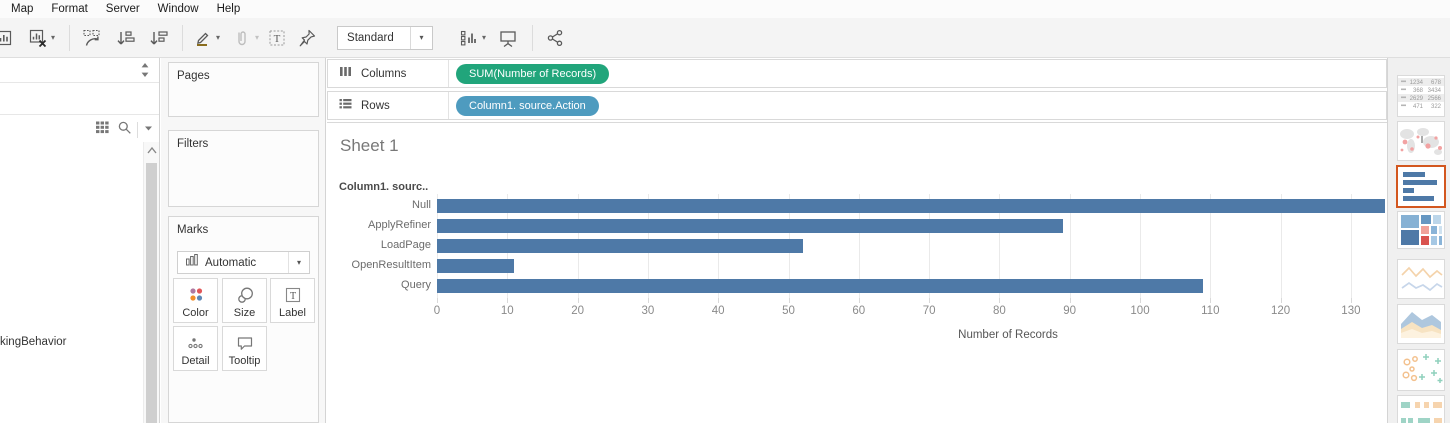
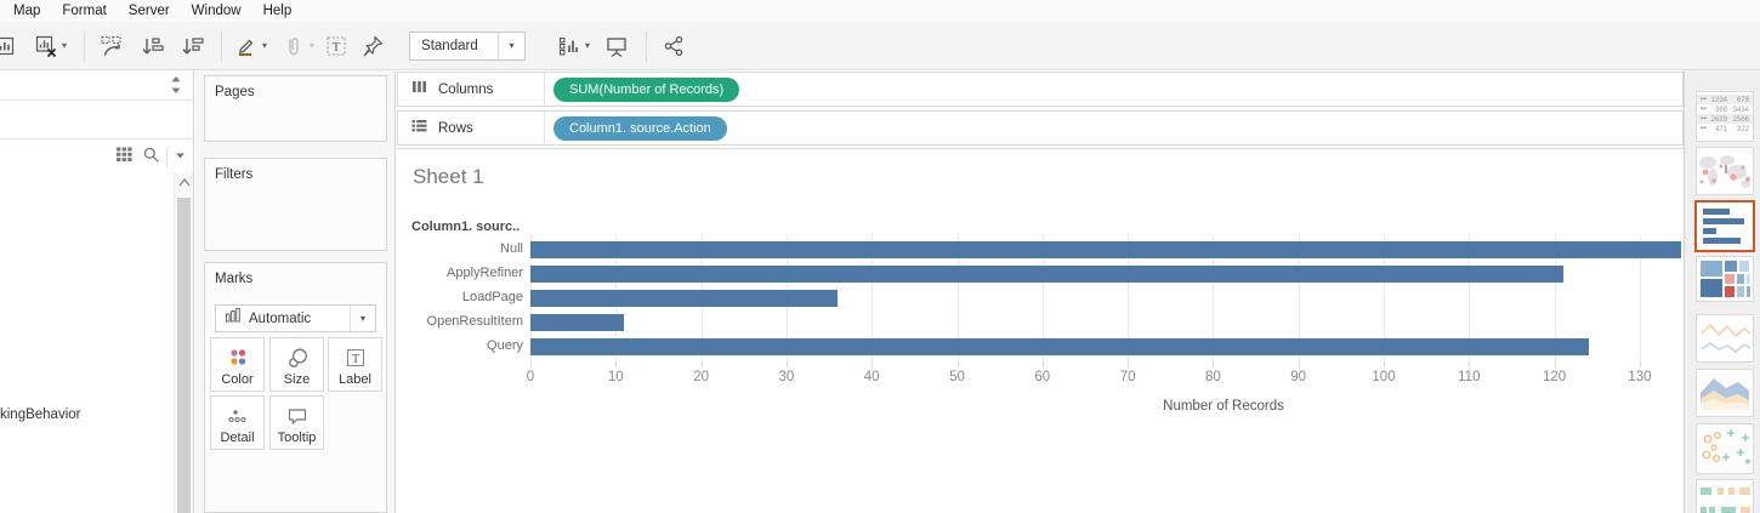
ApplyRefiner: 89 -> 121
LoadPage: 52 -> 36
Query: 109 -> 124
